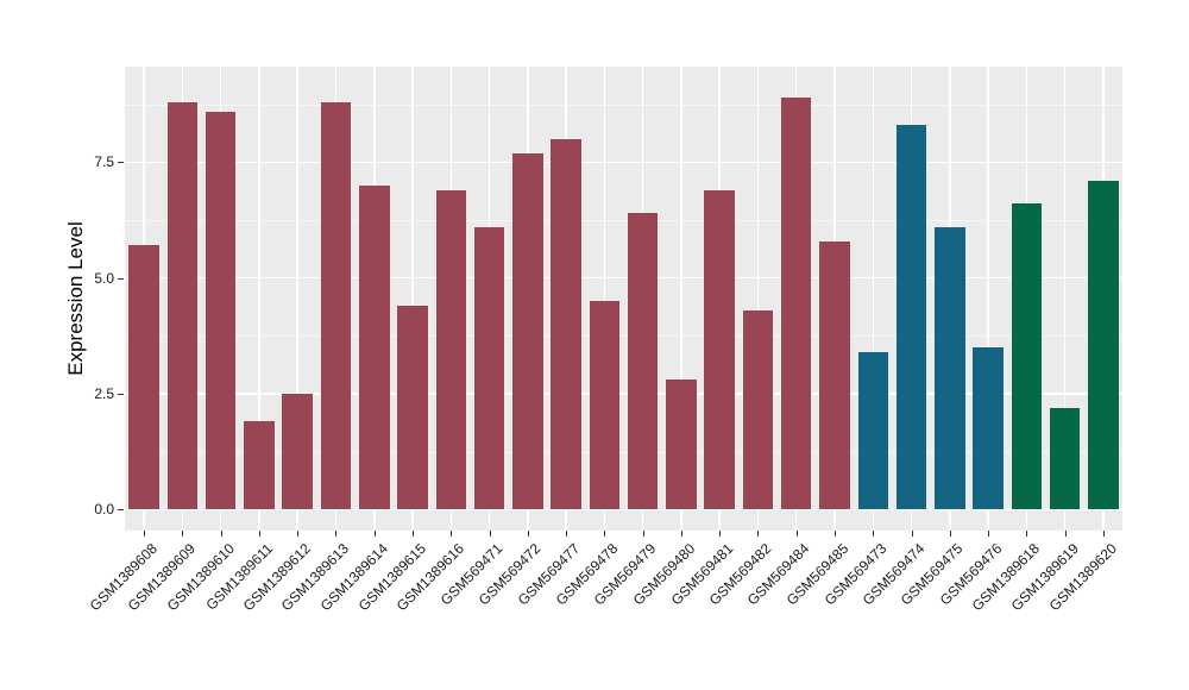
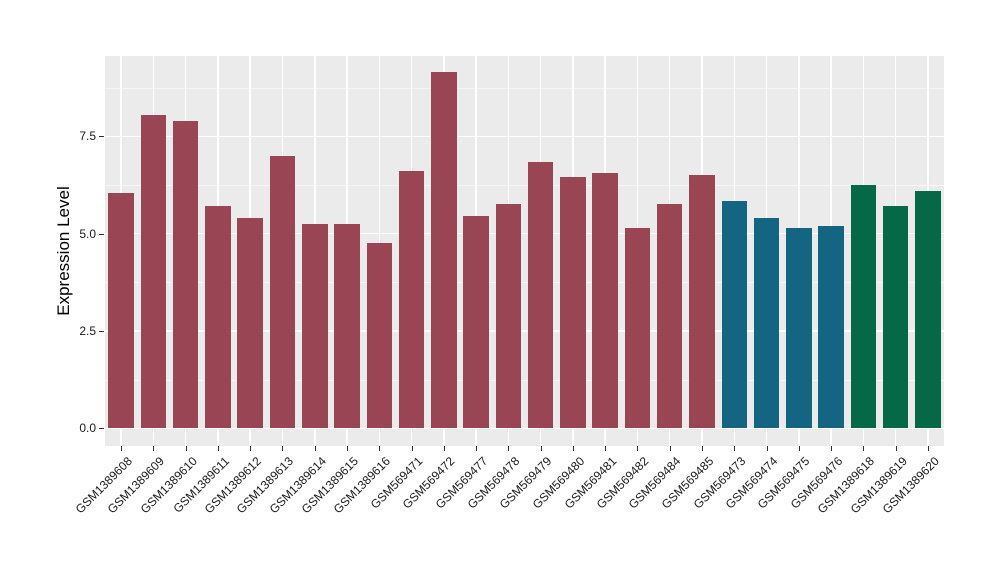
GSM1389608: 5.7 -> 6.0
GSM1389609: 8.8 -> 8.1
GSM1389610: 8.6 -> 7.9
GSM1389611: 1.9 -> 5.7
GSM1389612: 2.5 -> 5.4
GSM1389613: 8.8 -> 7.0
GSM1389614: 7.0 -> 5.2
GSM1389615: 4.4 -> 5.2
GSM1389616: 6.9 -> 4.8
GSM569471: 6.1 -> 6.6
GSM569472: 7.7 -> 9.2
GSM569477: 8.0 -> 5.5
GSM569478: 4.5 -> 5.8
GSM569479: 6.4 -> 6.8
GSM569480: 2.8 -> 6.5
GSM569481: 6.9 -> 6.5
GSM569482: 4.3 -> 5.2
GSM569484: 8.9 -> 5.8
GSM569485: 5.8 -> 6.5
GSM569473: 3.4 -> 5.8
GSM569474: 8.3 -> 5.4
GSM569475: 6.1 -> 5.2
GSM569476: 3.5 -> 5.2
GSM1389618: 6.6 -> 6.2
GSM1389619: 2.2 -> 5.7
GSM1389620: 7.1 -> 6.1
